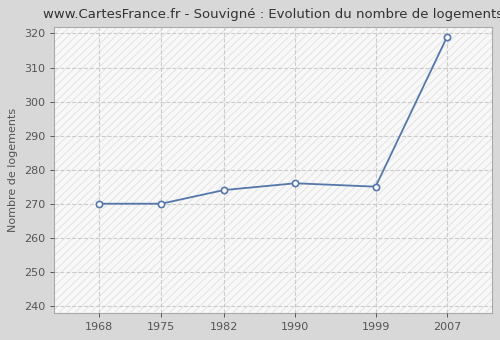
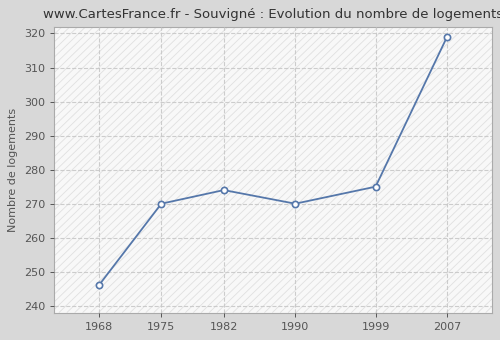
1968: 270 -> 246
1990: 276 -> 270
